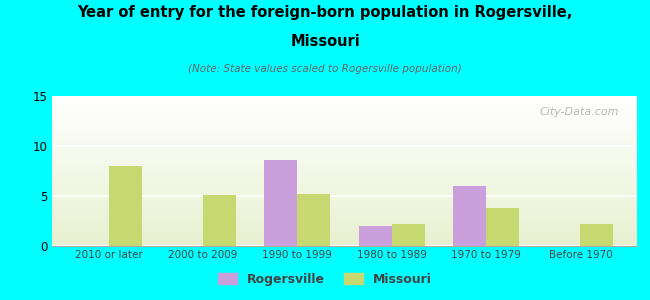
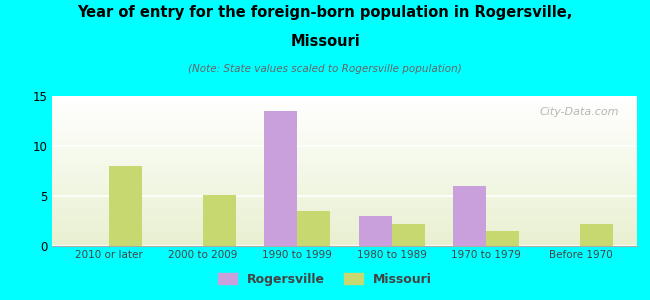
Rogersville/1990 to 1999: 8.6 -> 13.5
Missouri/1990 to 1999: 5.2 -> 3.5
Rogersville/1980 to 1989: 2.0 -> 3.0
Missouri/1970 to 1979: 3.8 -> 1.5
